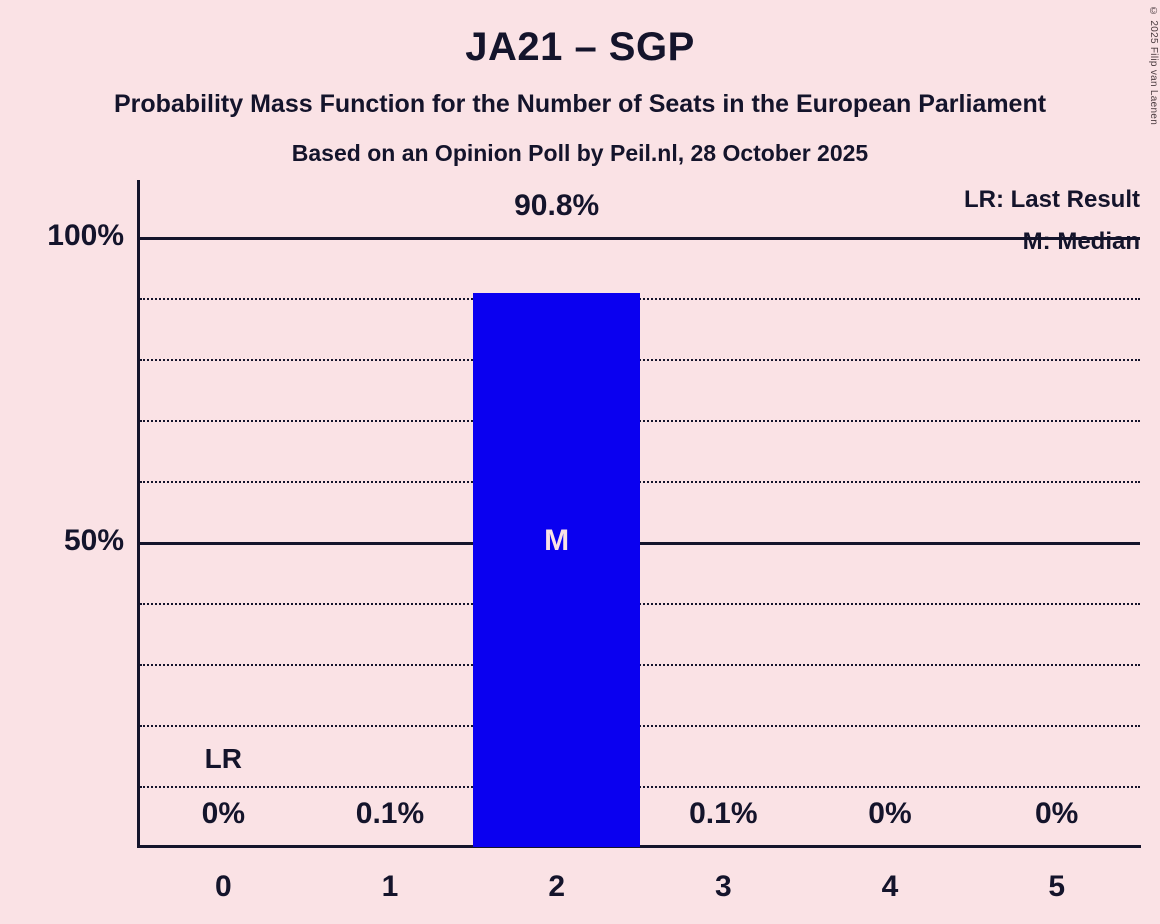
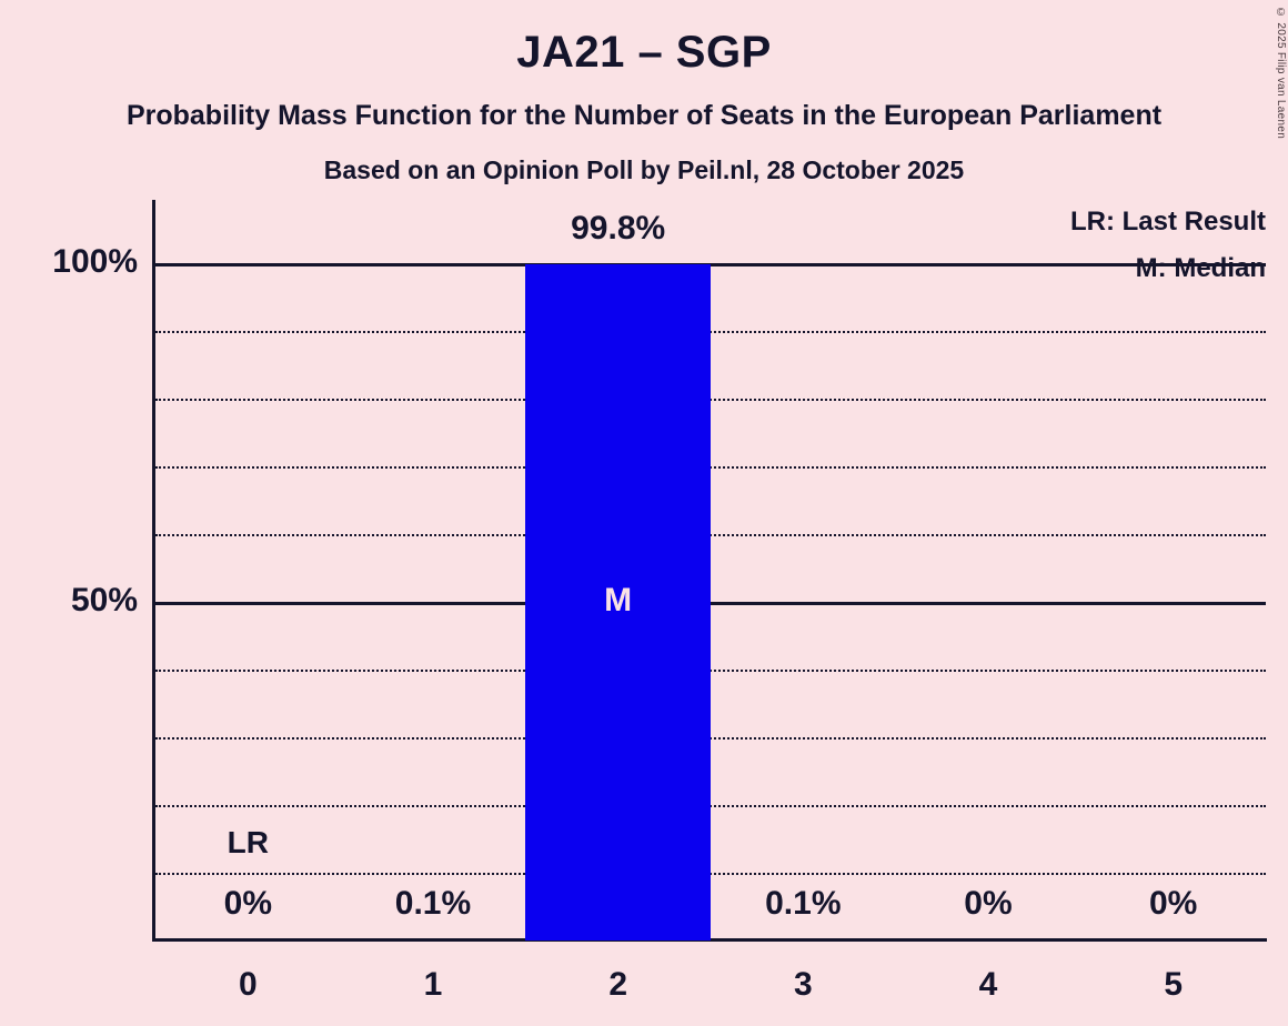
2: 90.8% -> 99.8%
